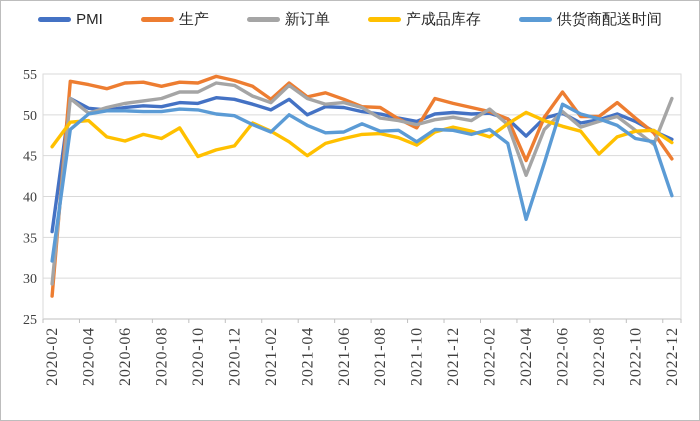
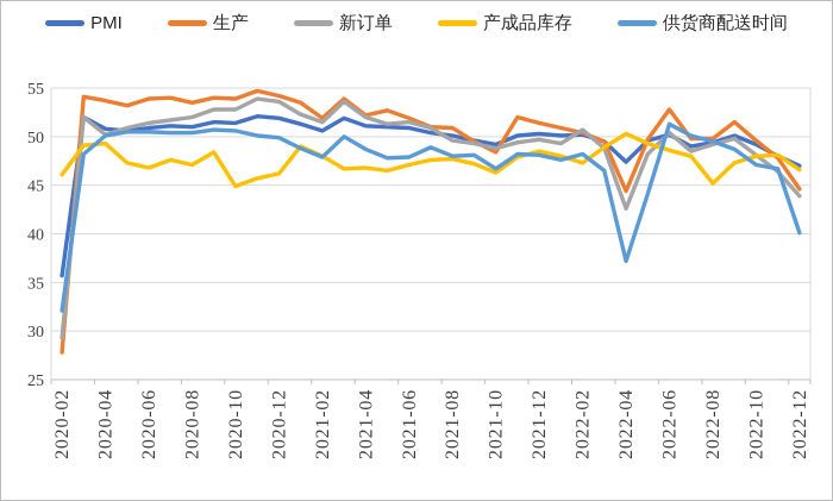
PMI/2021-04: 50 -> 51
产成品库存/2021-04: 45 -> 47
新订单/2022-12: 52 -> 44
